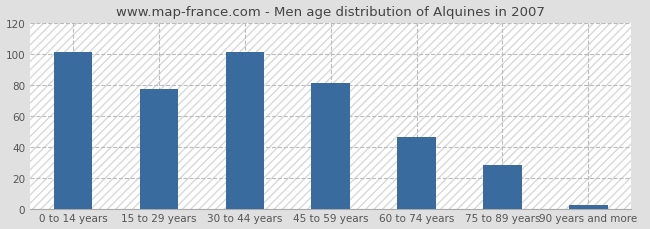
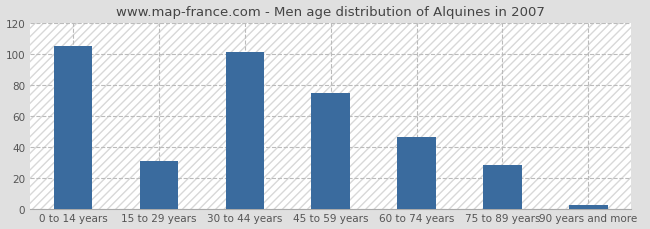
0 to 14 years: 101 -> 105
15 to 29 years: 77 -> 31
45 to 59 years: 81 -> 75
